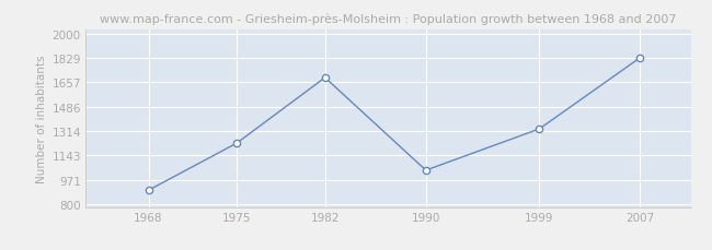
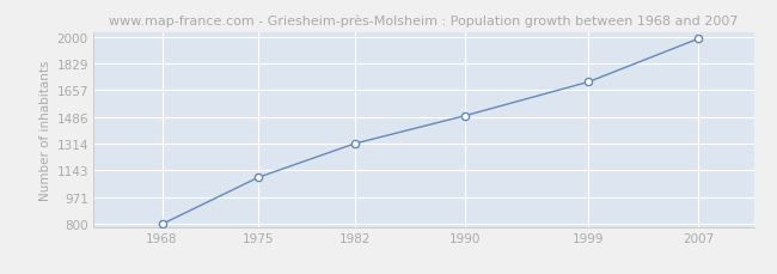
1968: 900 -> 800
1975: 1230 -> 1100
1982: 1690 -> 1320
1990: 1040 -> 1490
1999: 1330 -> 1710
2007: 1830 -> 1990
